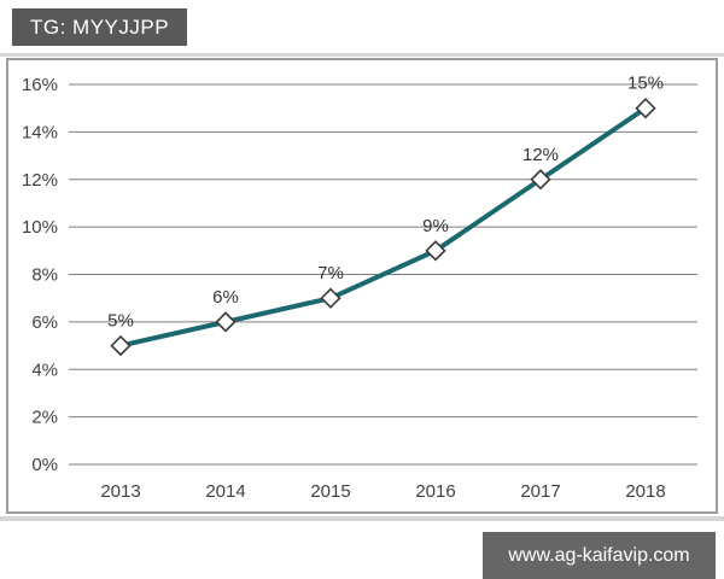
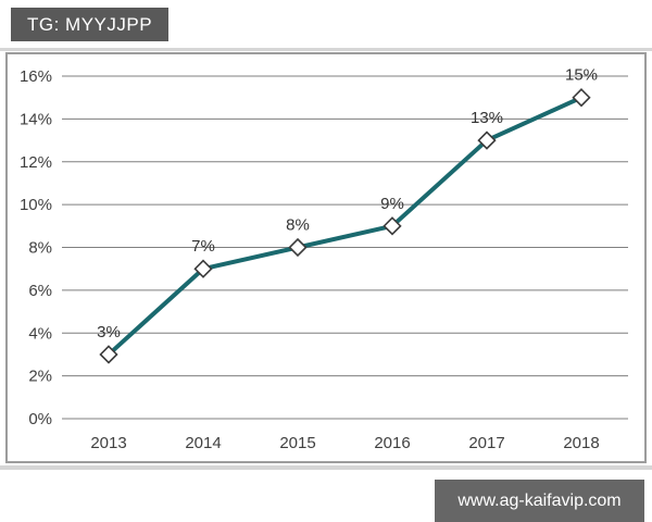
2013: 5% -> 3%
2014: 6% -> 7%
2015: 7% -> 8%
2017: 12% -> 13%
